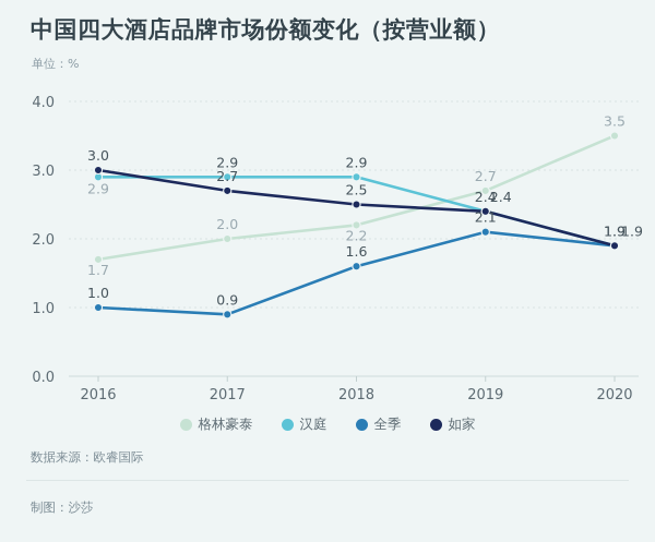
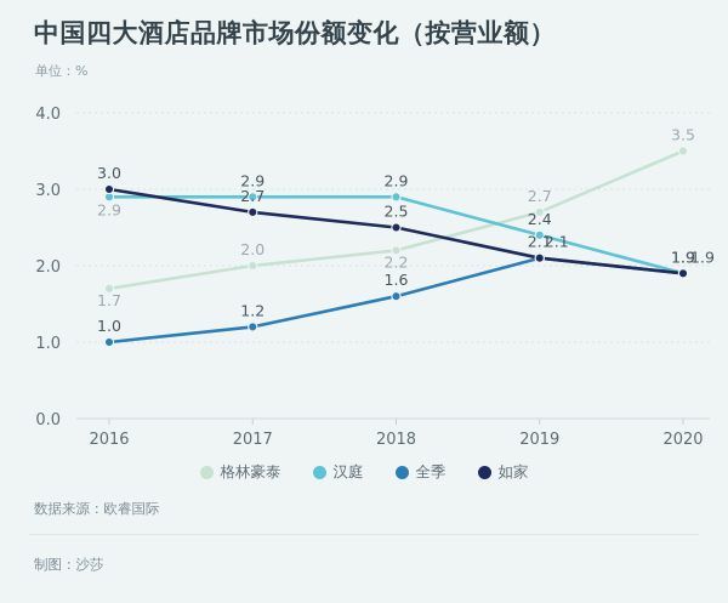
全季/2017: 0.9 -> 1.2
如家/2019: 2.4 -> 2.1
